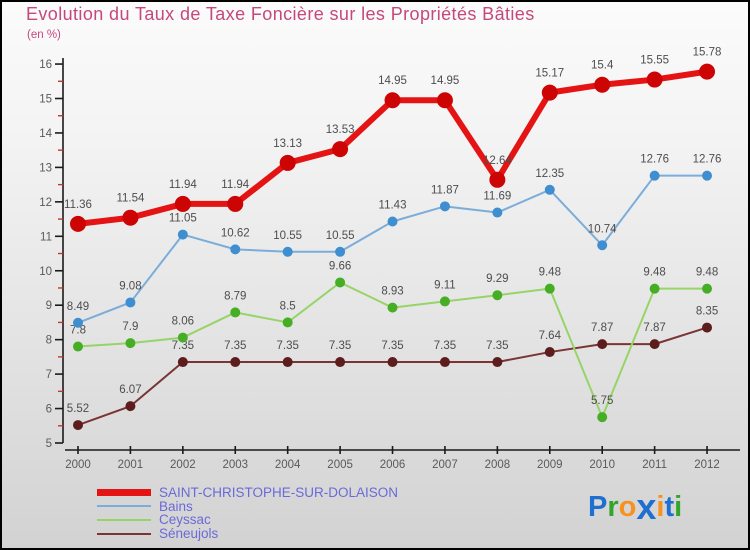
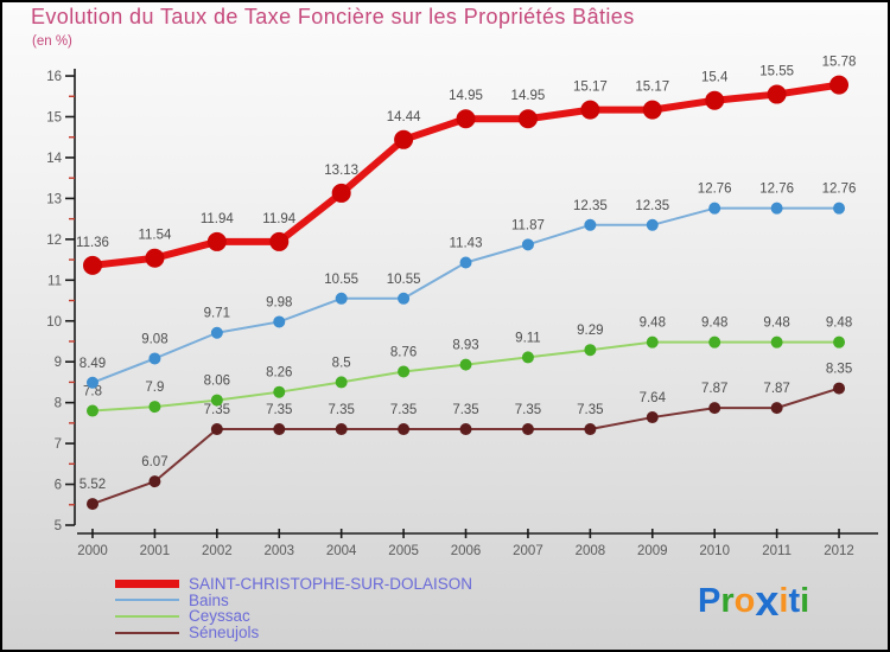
Bains/2002: 11.05 -> 9.71
Bains/2003: 10.62 -> 9.98
Ceyssac/2003: 8.79 -> 8.26
SAINT-CHRISTOPHE-SUR-DOLAISON/2005: 13.53 -> 14.44
Ceyssac/2005: 9.66 -> 8.76
SAINT-CHRISTOPHE-SUR-DOLAISON/2008: 12.64 -> 15.17
Bains/2008: 11.69 -> 12.35
Bains/2010: 10.74 -> 12.76
Ceyssac/2010: 5.75 -> 9.48
